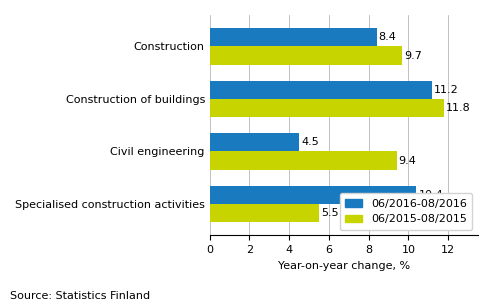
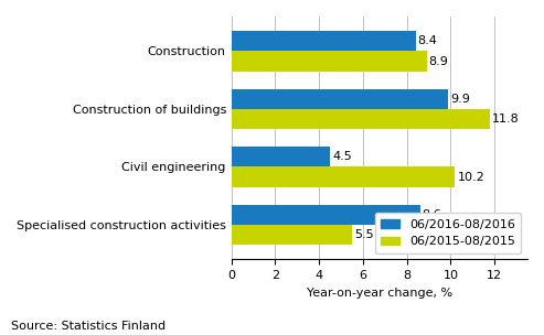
06/2015-08/2015/Construction: 9.7 -> 8.9
06/2016-08/2016/Construction of buildings: 11.2 -> 9.9
06/2015-08/2015/Civil engineering: 9.4 -> 10.2
06/2016-08/2016/Specialised construction activities: 10.4 -> 8.6
